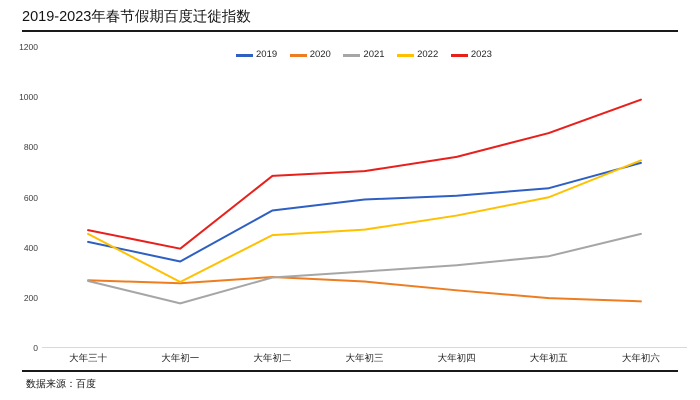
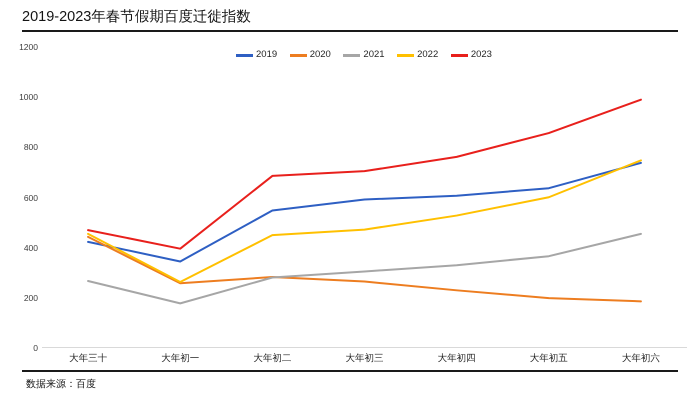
2020/大年三十: 270 -> 440
